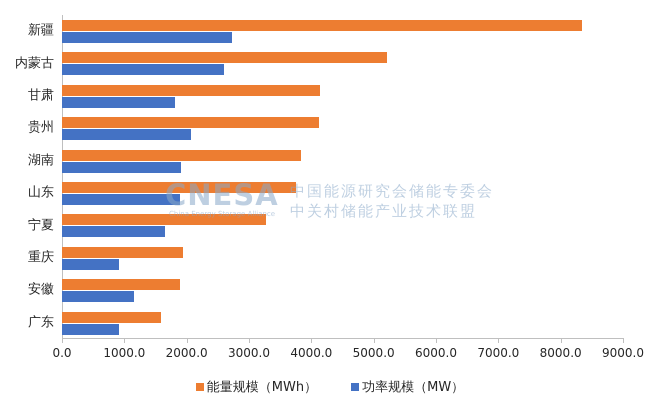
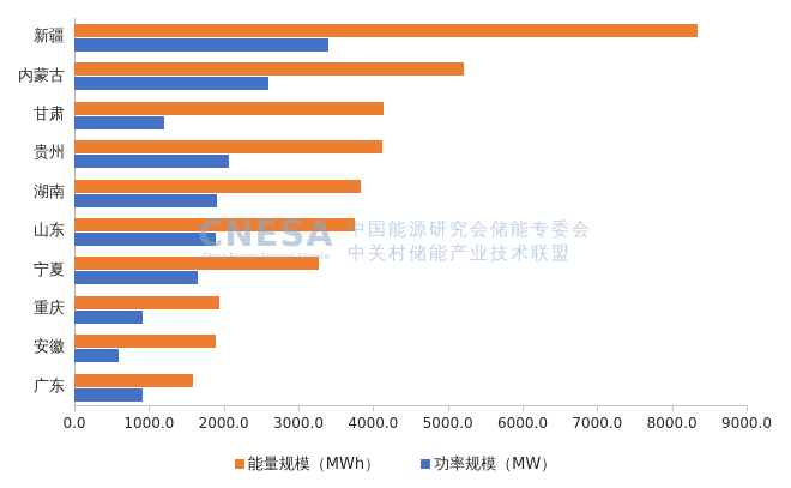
功率规模（MW）/新疆: 2700 -> 3400
功率规模（MW）/甘肃: 1800 -> 1200
功率规模（MW）/安徽: 1200 -> 600
